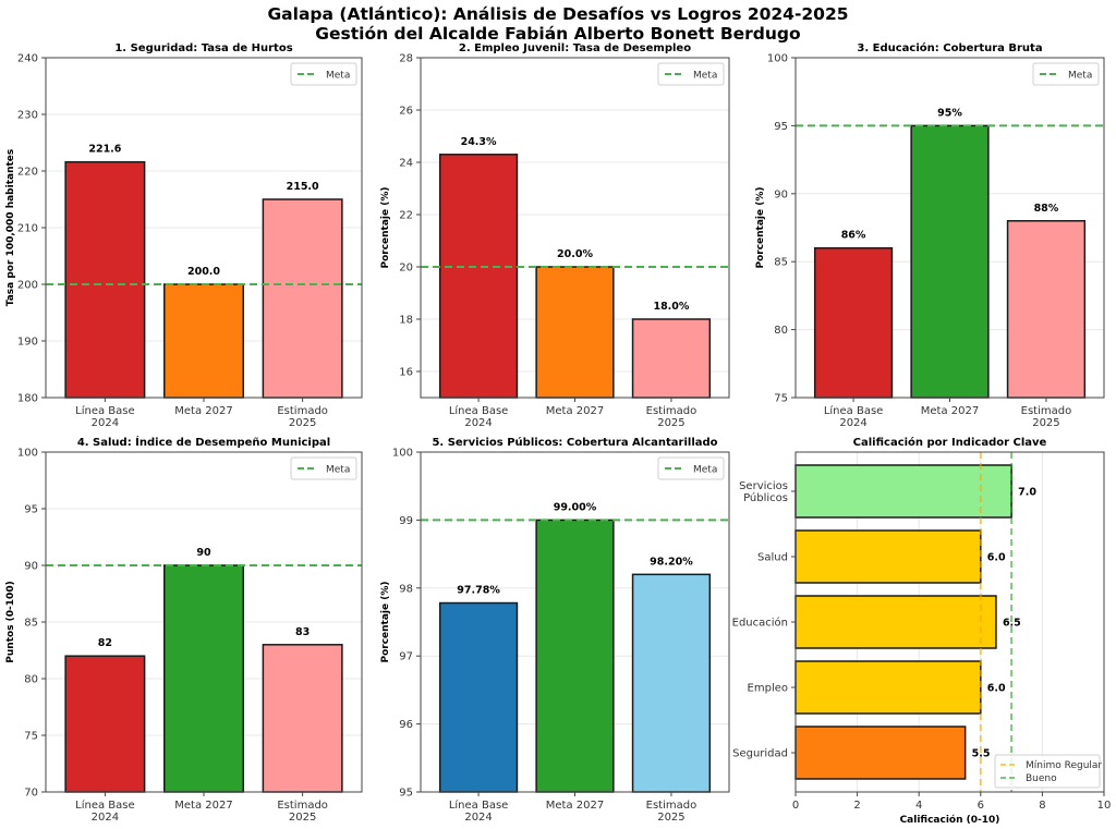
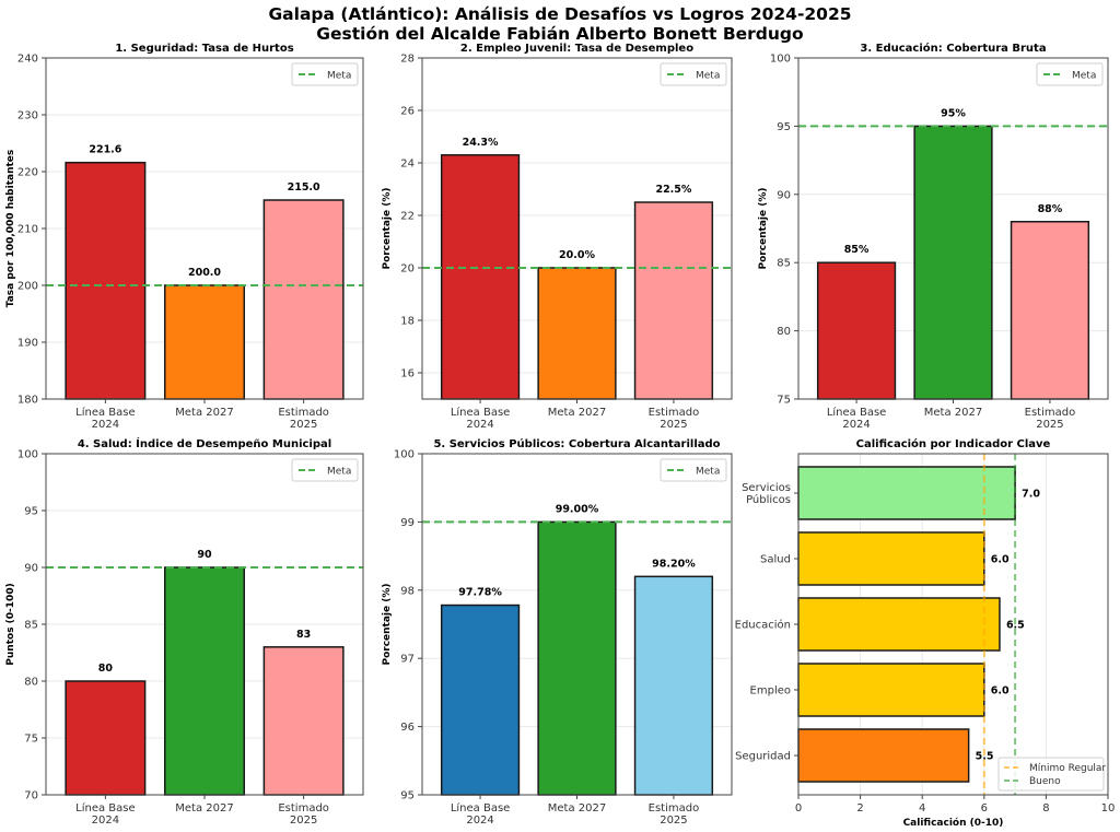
2. Empleo Juvenil: Tasa de Desempleo/Estimado 2025: 18.0% -> 22.5%
3. Educación: Cobertura Bruta/Línea Base 2024: 86% -> 85%
4. Salud: Índice de Desempeño Municipal/Línea Base 2024: 82 -> 80
